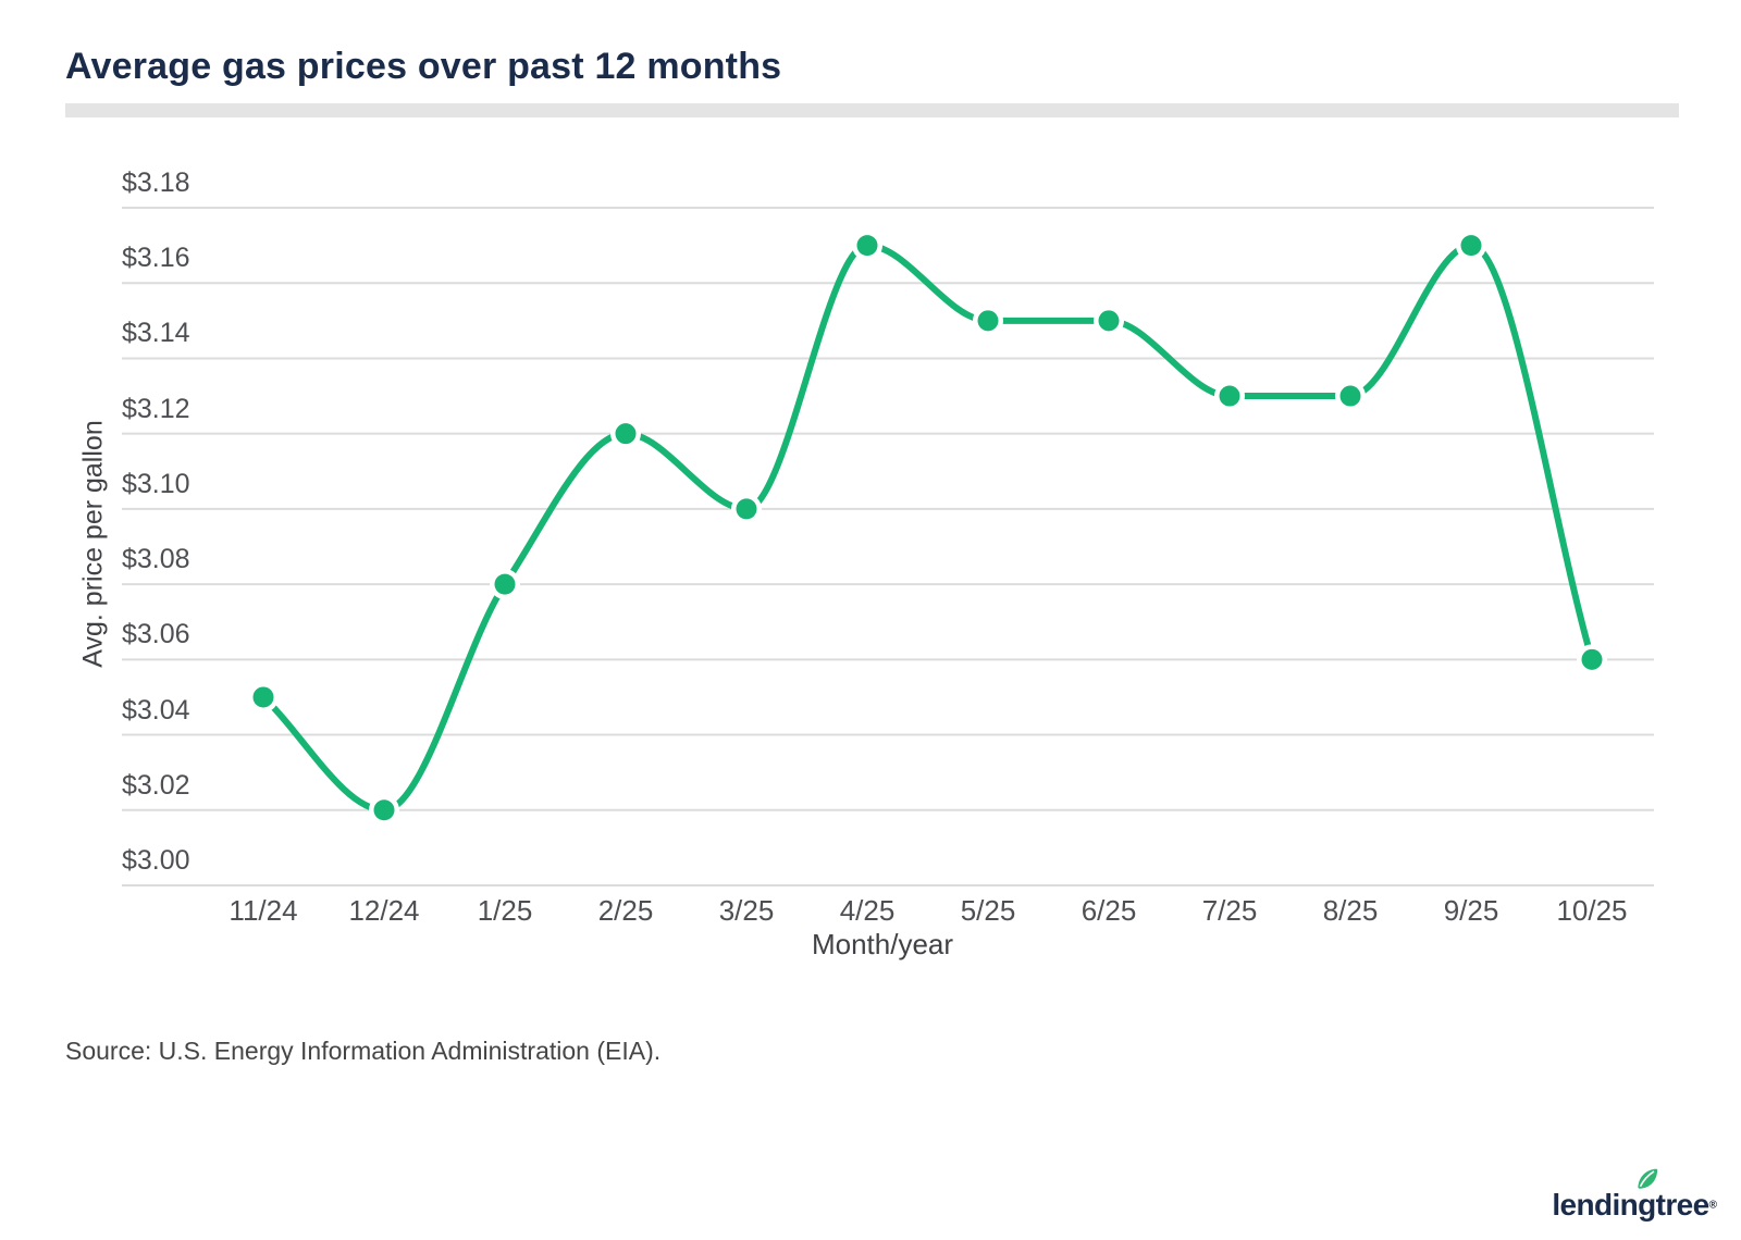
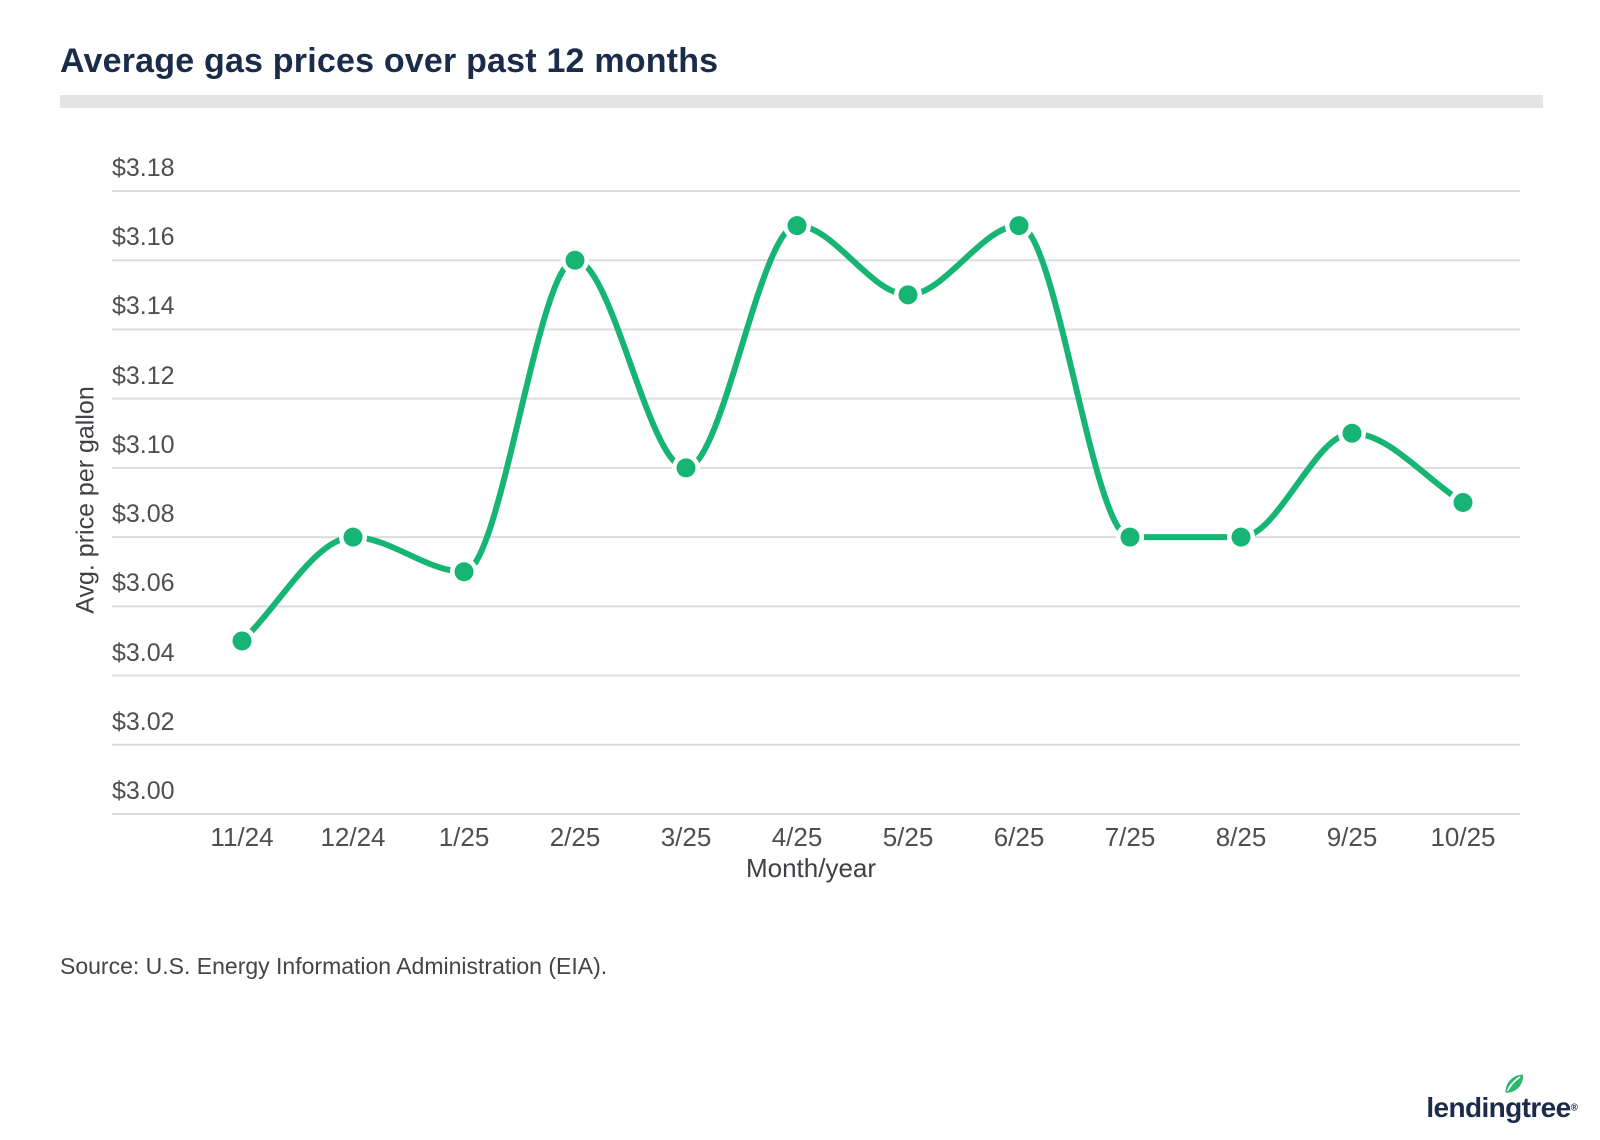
12/24: $3.02 -> $3.08
1/25: $3.08 -> $3.07
2/25: $3.12 -> $3.16
6/25: $3.15 -> $3.17
7/25: $3.13 -> $3.08
8/25: $3.13 -> $3.08
9/25: $3.17 -> $3.11
10/25: $3.06 -> $3.09
